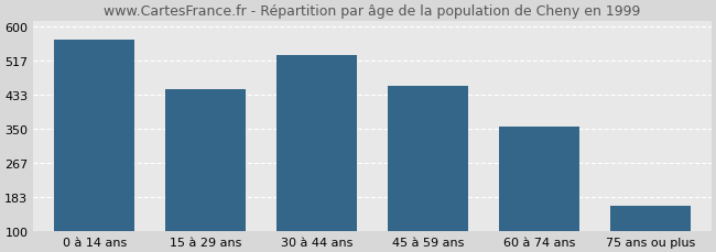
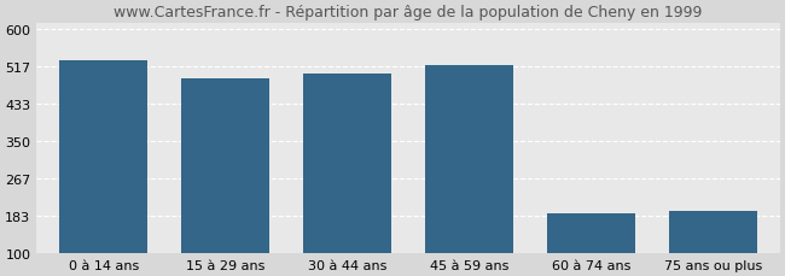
0 à 14 ans: 568 -> 530
15 à 29 ans: 447 -> 490
30 à 44 ans: 530 -> 500
45 à 59 ans: 455 -> 520
60 à 74 ans: 356 -> 190
75 ans ou plus: 163 -> 195
